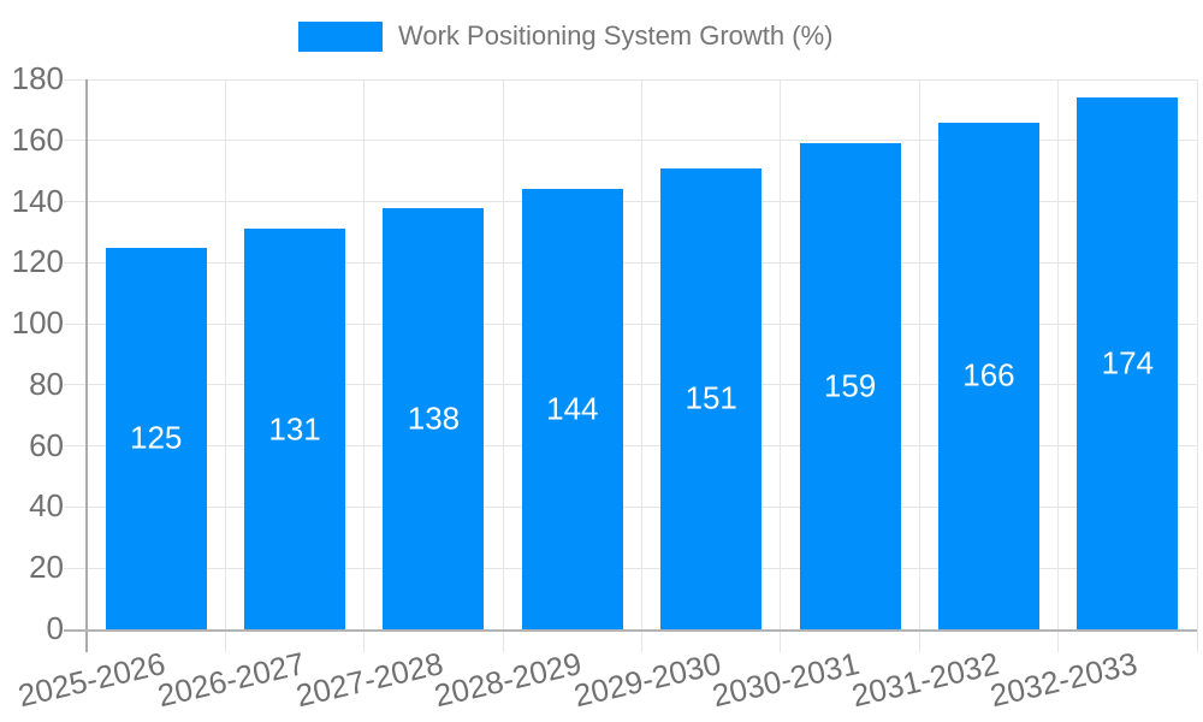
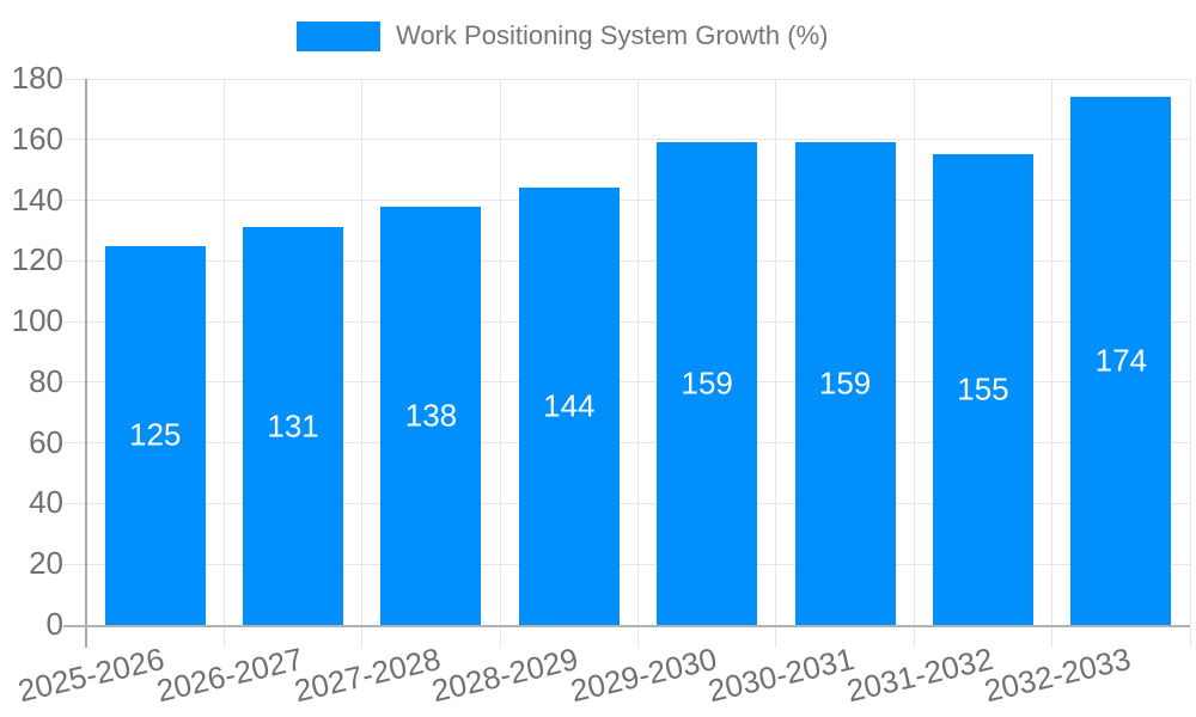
2029-2030: 151 -> 159
2031-2032: 166 -> 155
